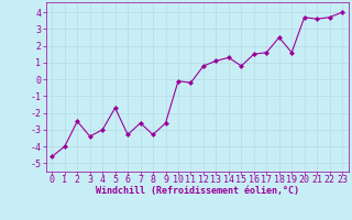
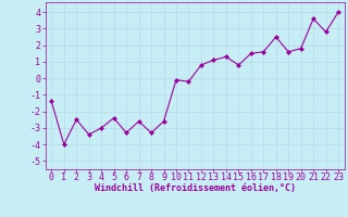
0: -4.6 -> -1.4
5: -1.7 -> -2.4
20: 3.7 -> 1.8
22: 3.7 -> 2.8
